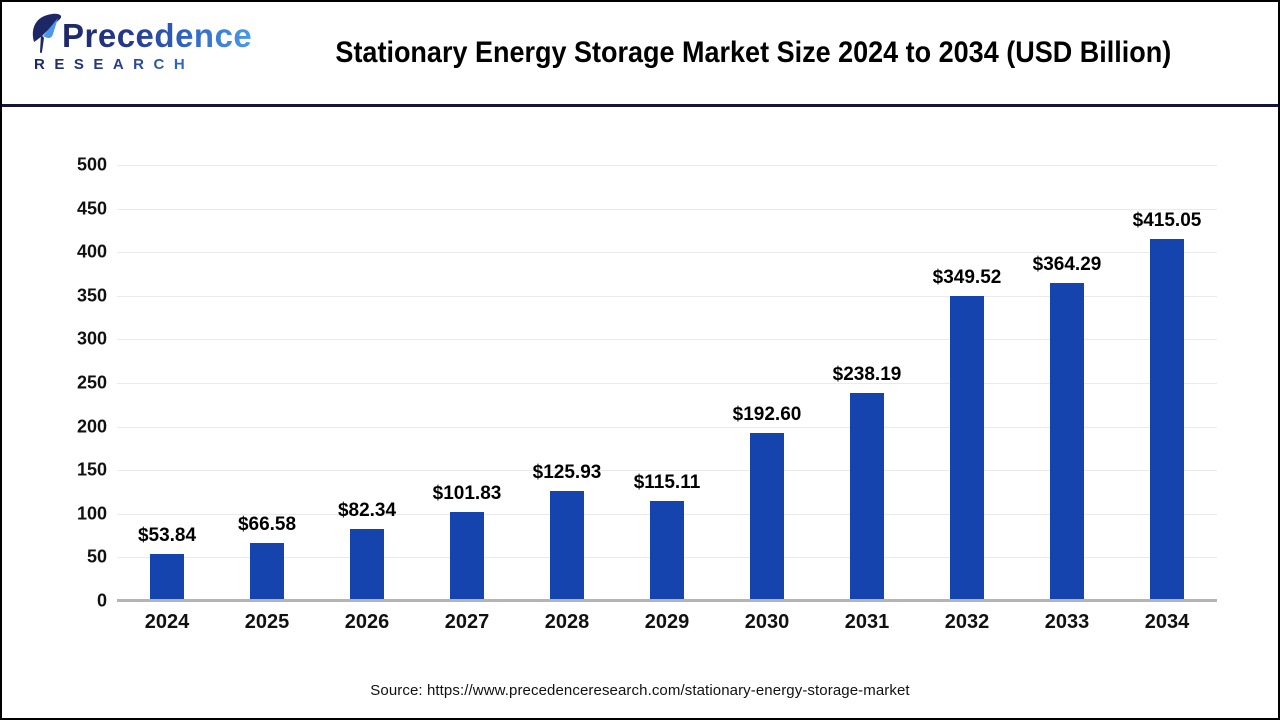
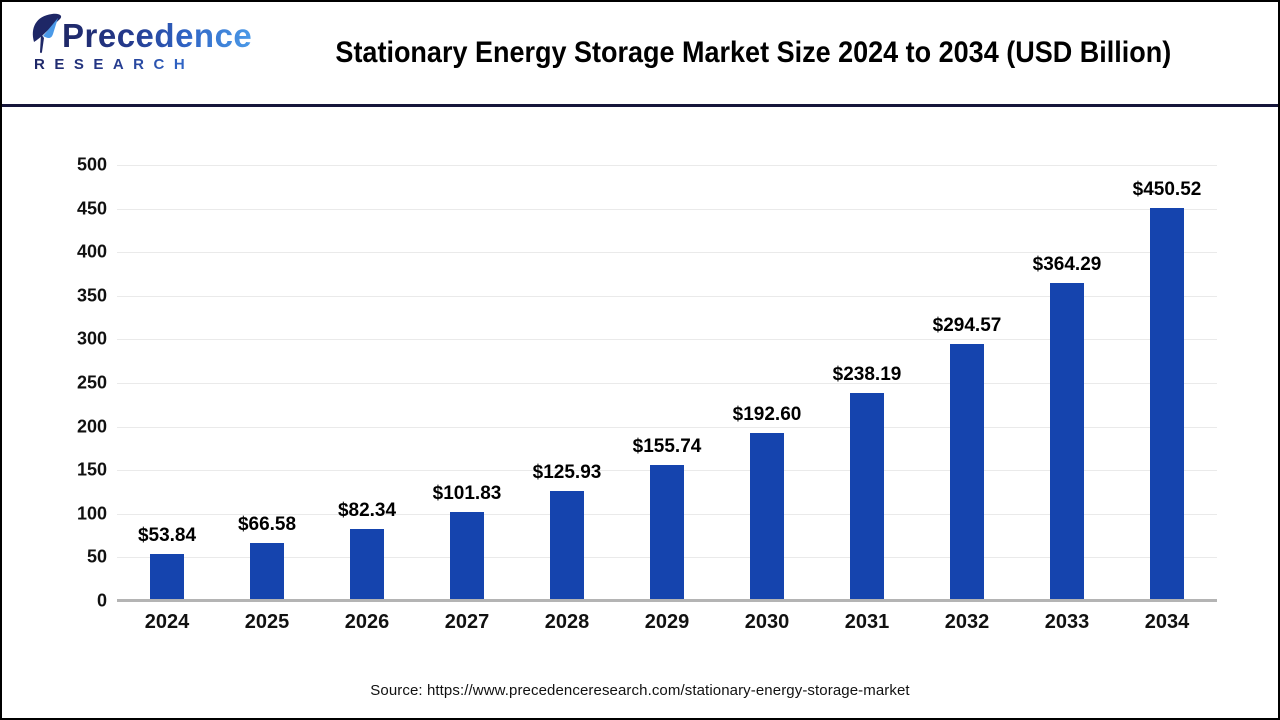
2029: $115.11 -> $155.74
2032: $349.52 -> $294.57
2034: $415.05 -> $450.52
